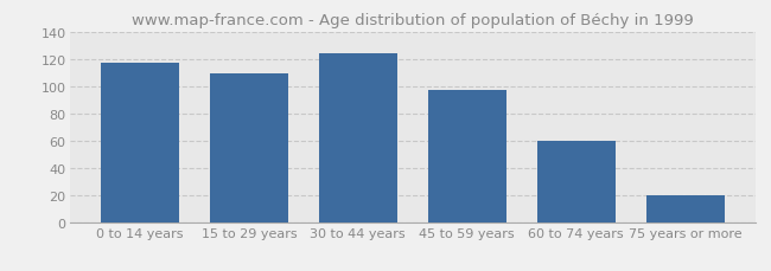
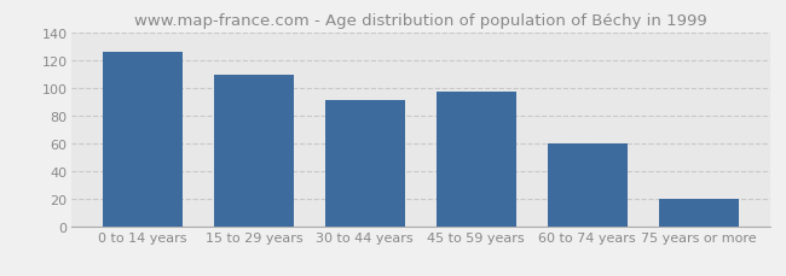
0 to 14 years: 117 -> 126
30 to 44 years: 124 -> 91
